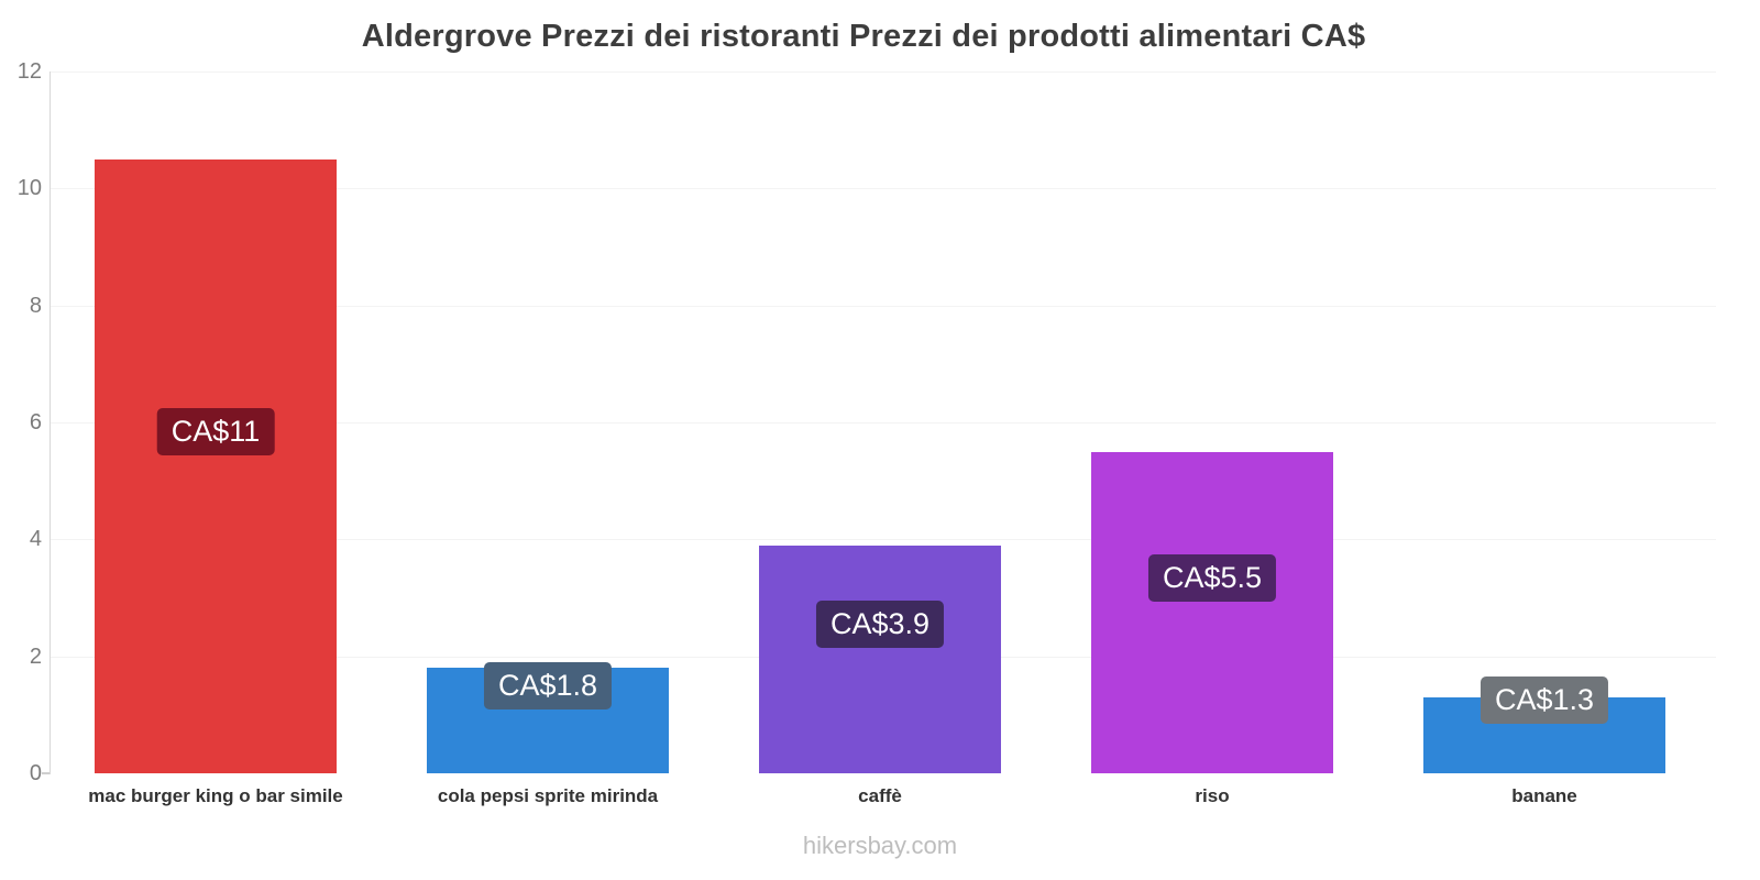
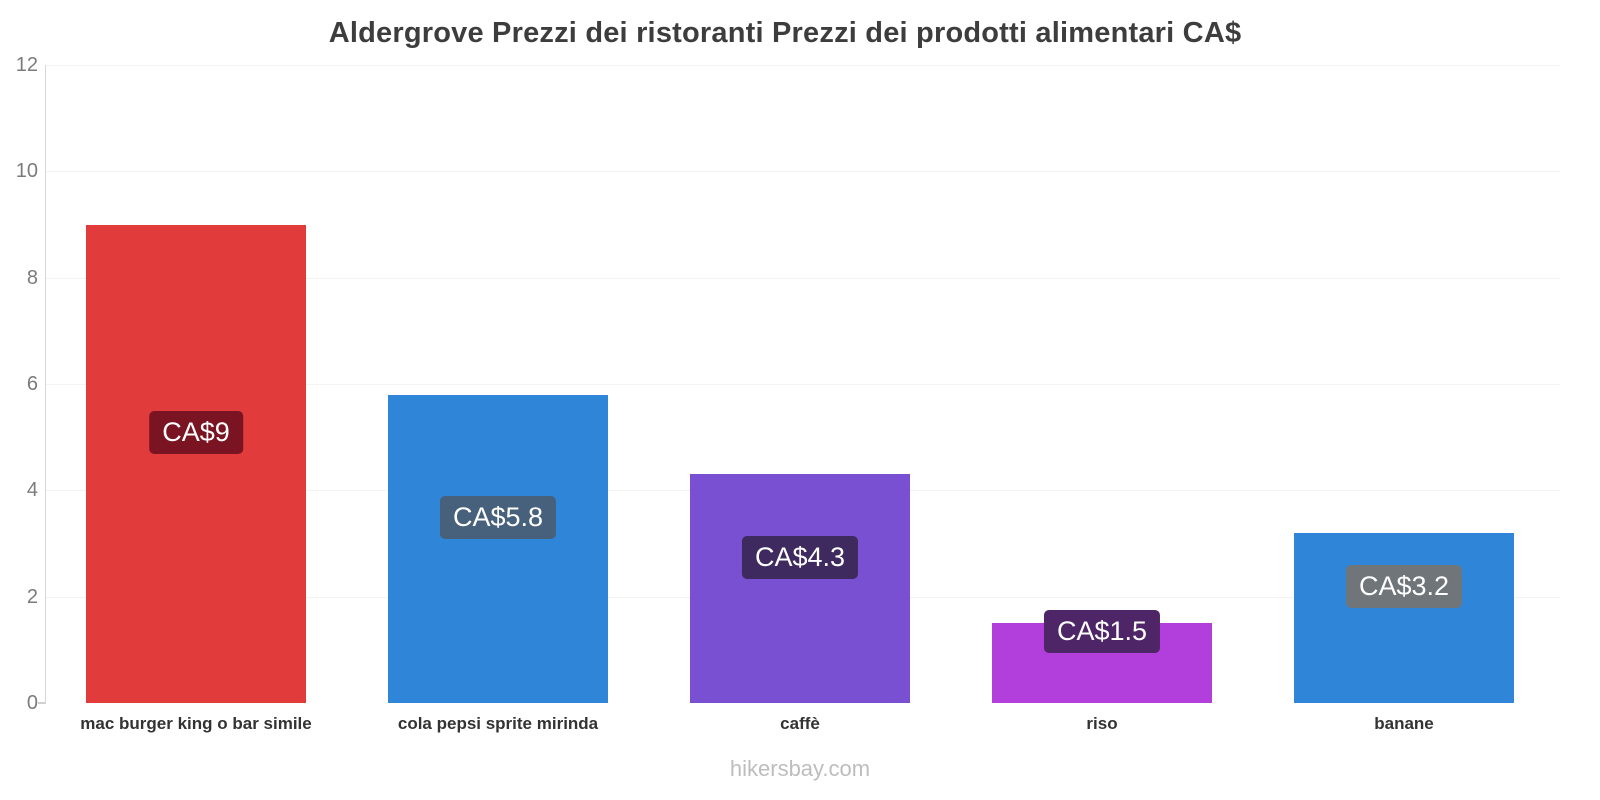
mac burger king o bar simile: 11 -> 9
cola pepsi sprite mirinda: 1.8 -> 5.8
caffè: 3.9 -> 4.3
riso: 5.5 -> 1.5
banane: 1.3 -> 3.2
